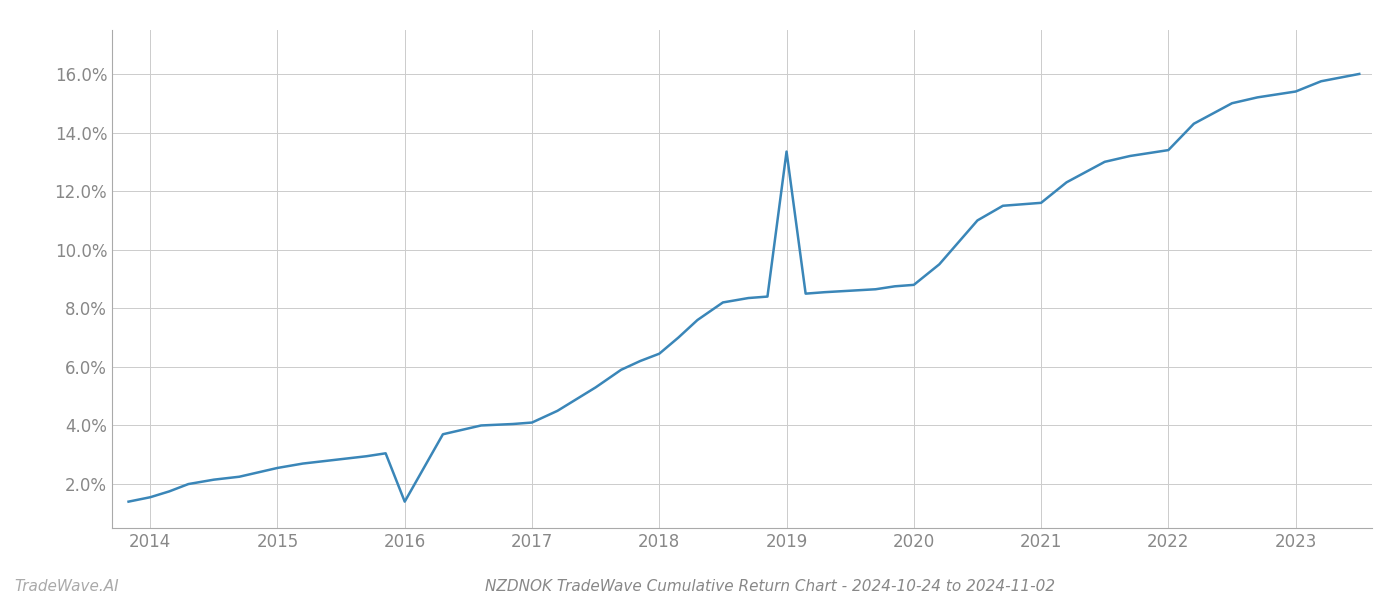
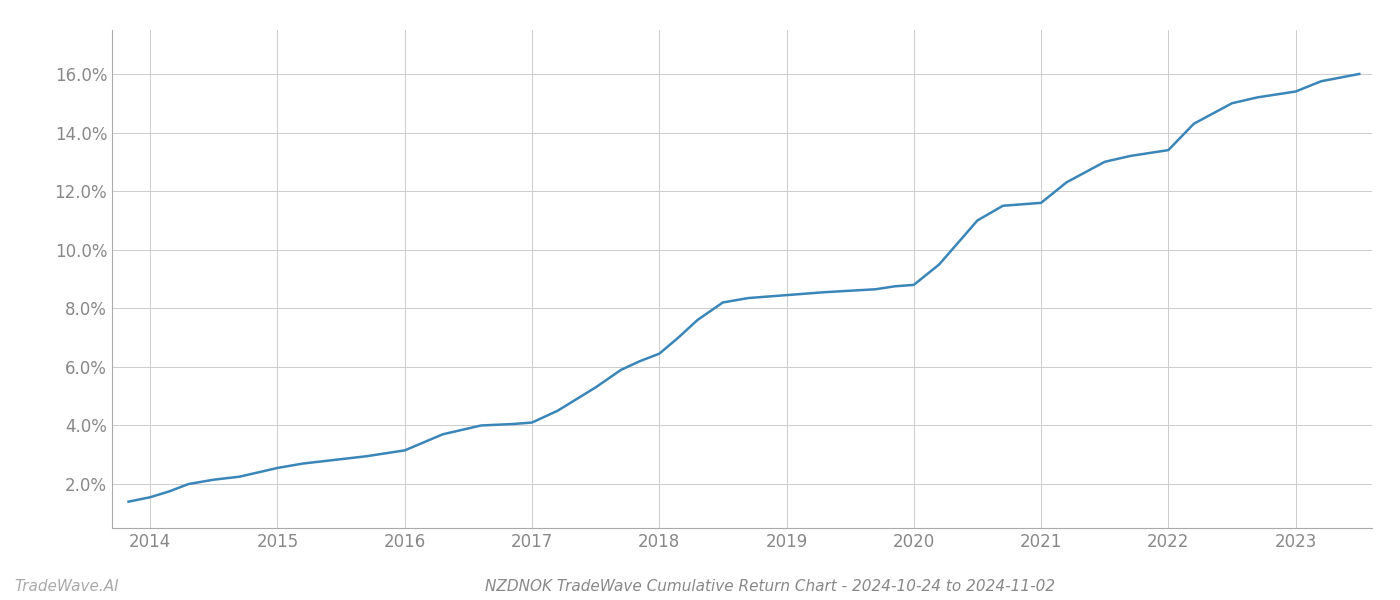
2016: 1.40% -> 3.15%
2019: 13.35% -> 8.45%
